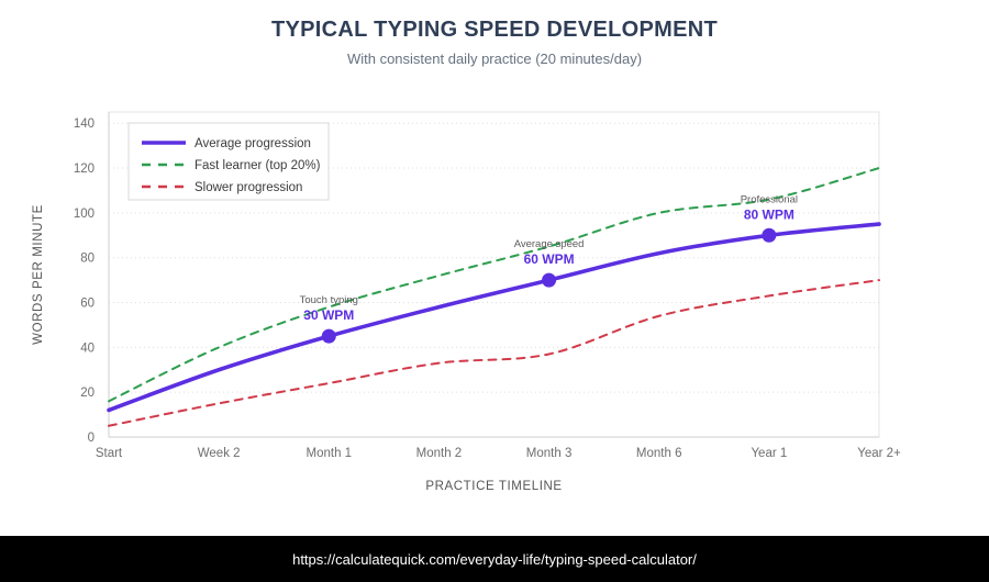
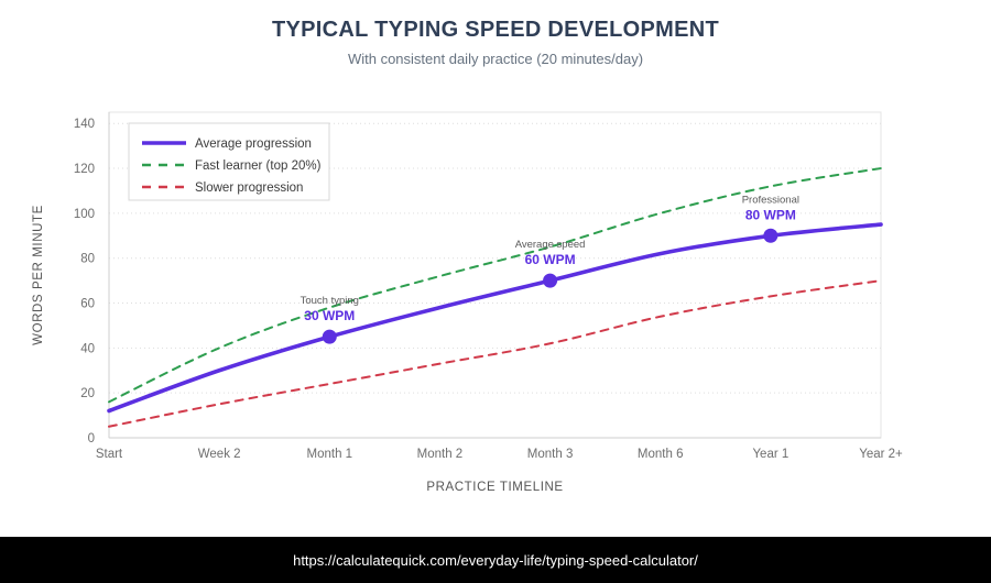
Slower progression/Month 3: 37 -> 42
Fast learner (top 20%)/Year 1: 106 -> 112
